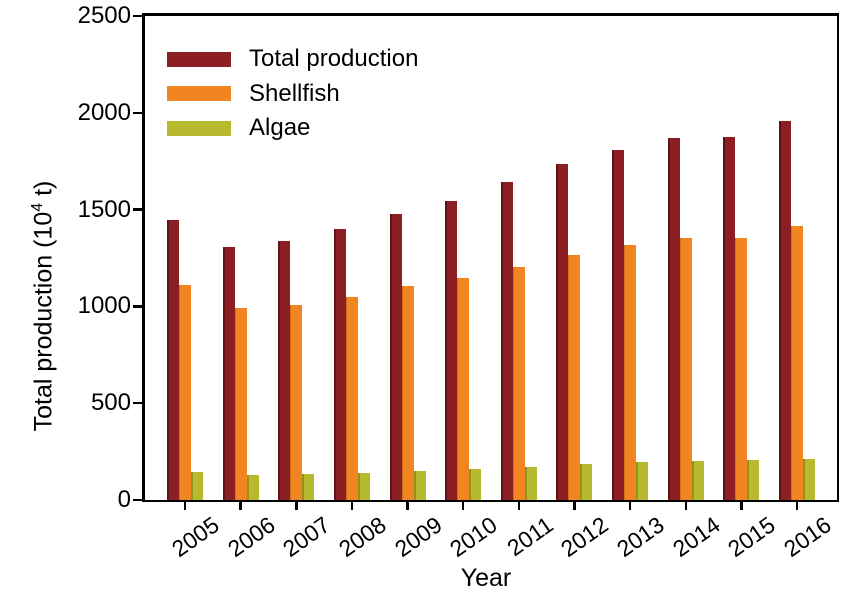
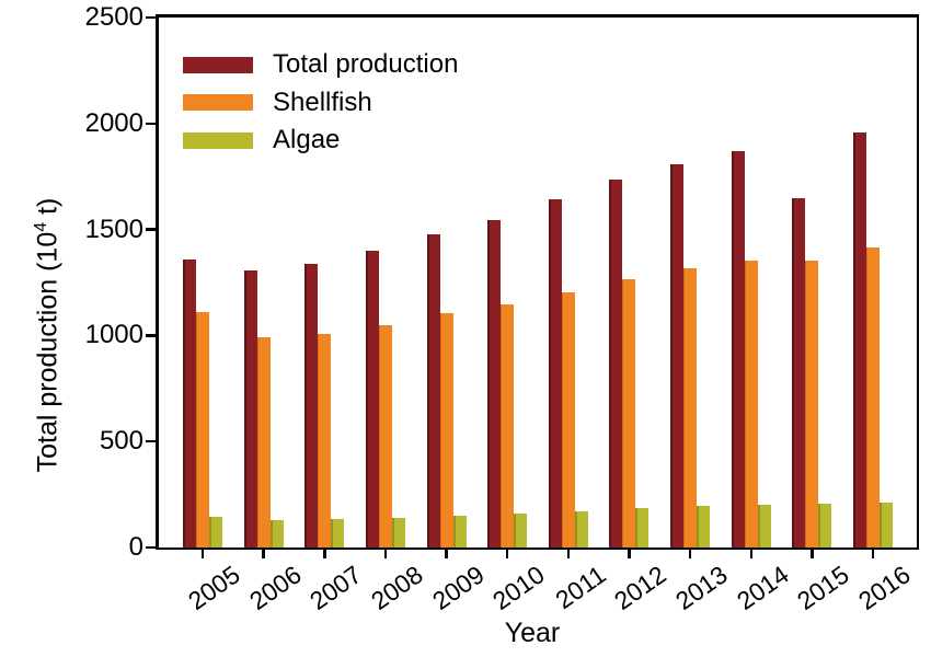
Total production/2005: 1440 -> 1360
Total production/2015: 1870 -> 1650
